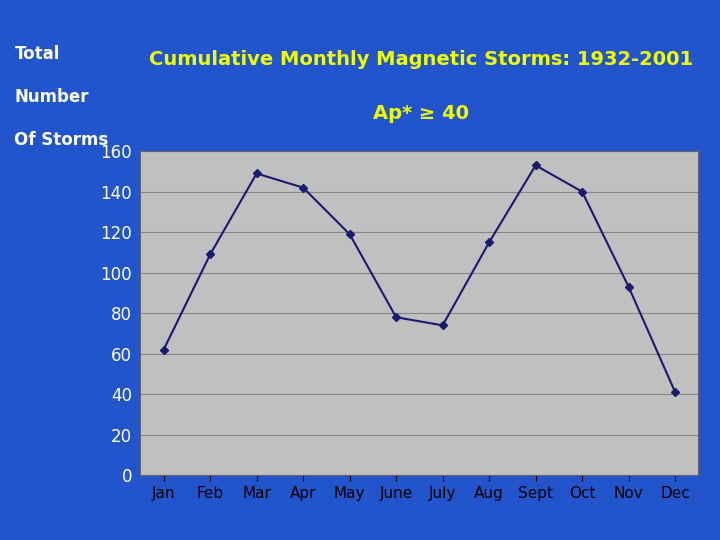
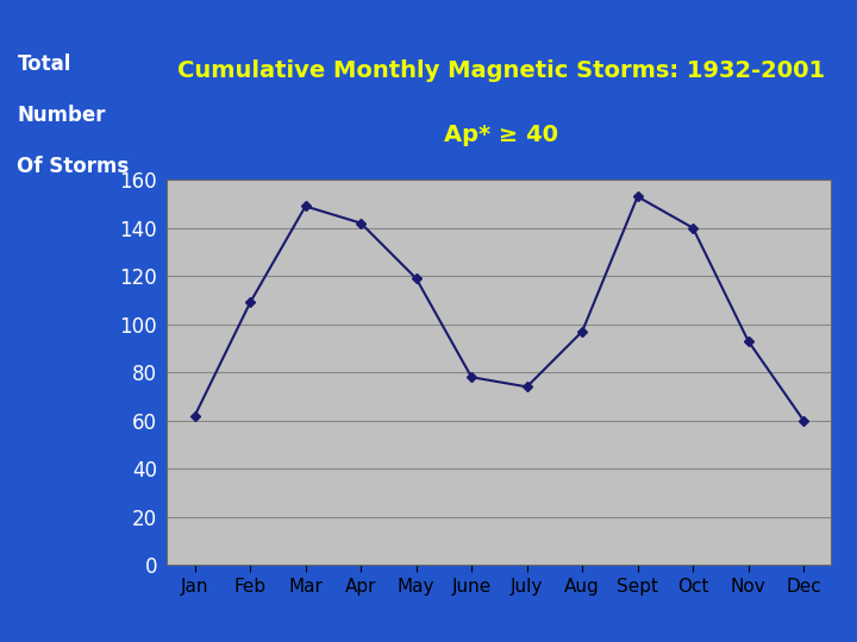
Aug: 115 -> 97
Dec: 41 -> 60
